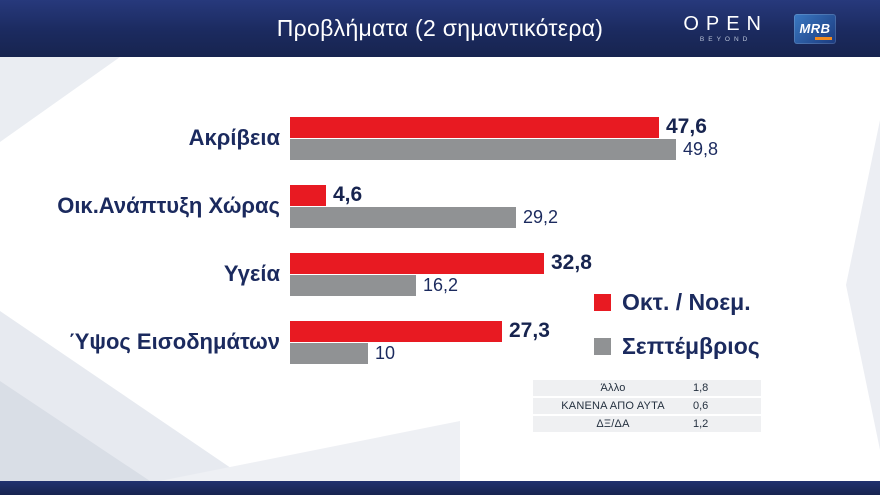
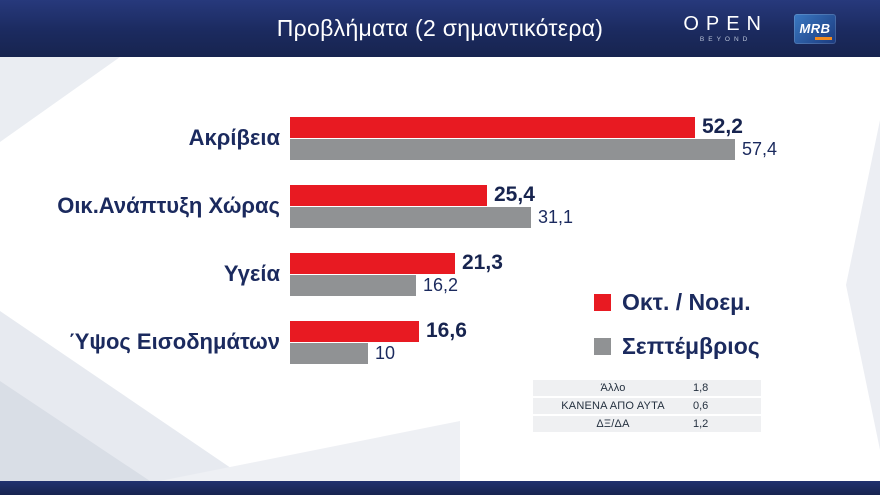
Οκτ. / Νοεμ./Ακρίβεια: 47,6 -> 52,2
Σεπτέμβριος/Ακρίβεια: 49,8 -> 57,4
Οκτ. / Νοεμ./Οικ.Ανάπτυξη Χώρας: 4,6 -> 25,4
Σεπτέμβριος/Οικ.Ανάπτυξη Χώρας: 29,2 -> 31,1
Οκτ. / Νοεμ./Υγεία: 32,8 -> 21,3
Οκτ. / Νοεμ./Ύψος Εισοδημάτων: 27,3 -> 16,6
